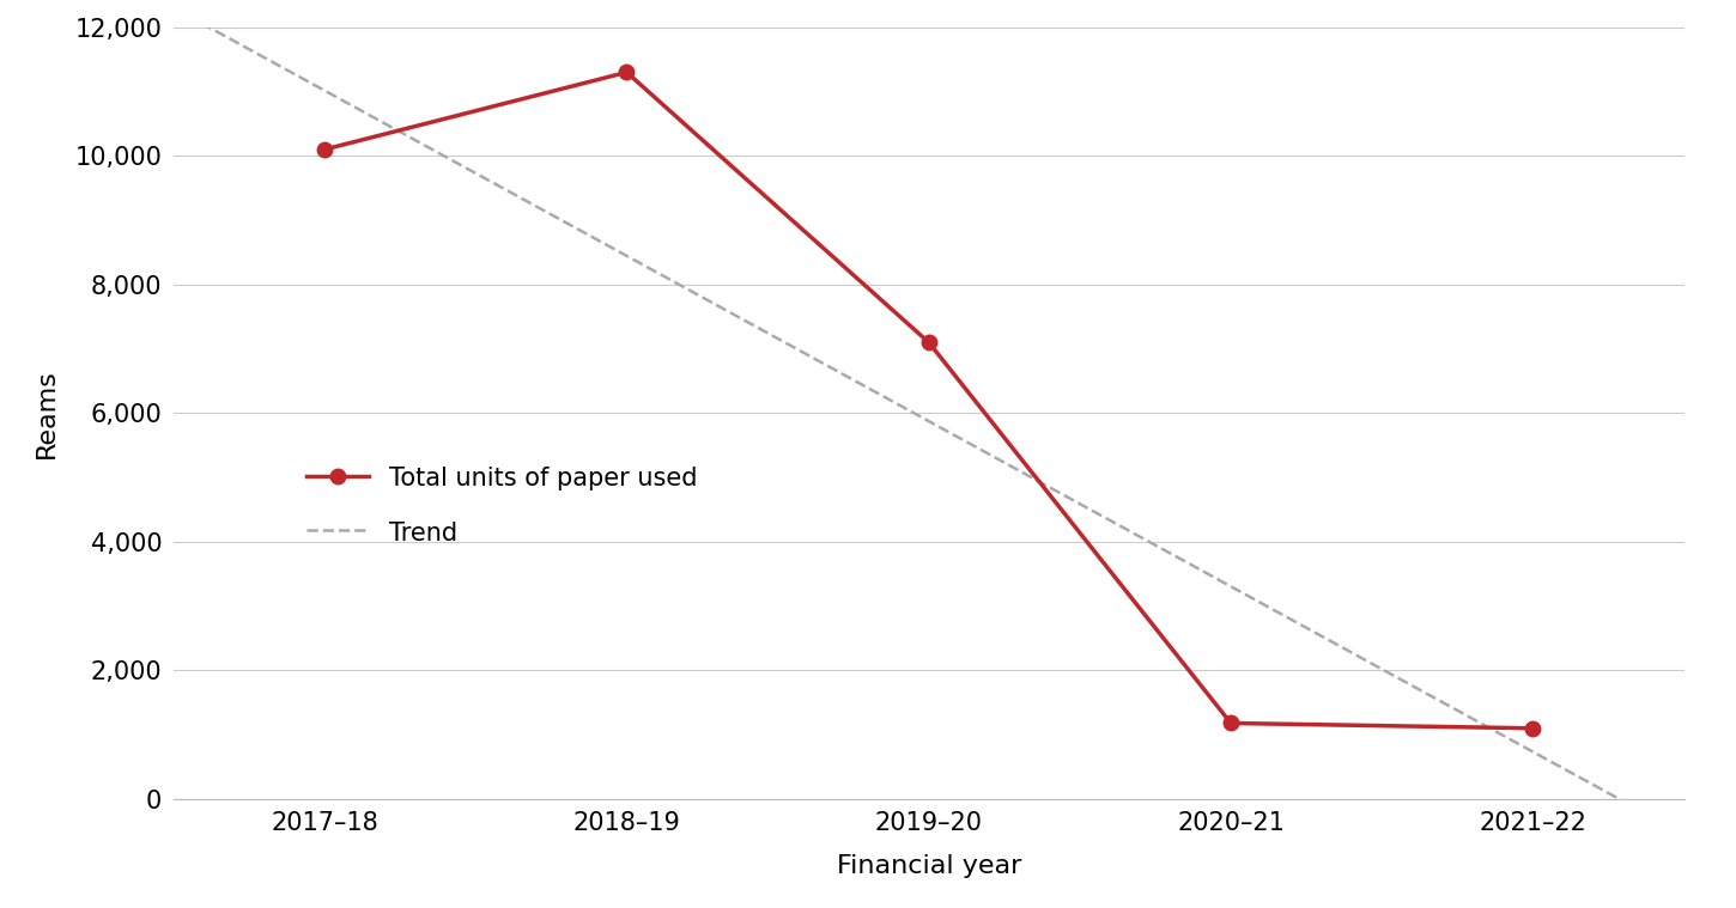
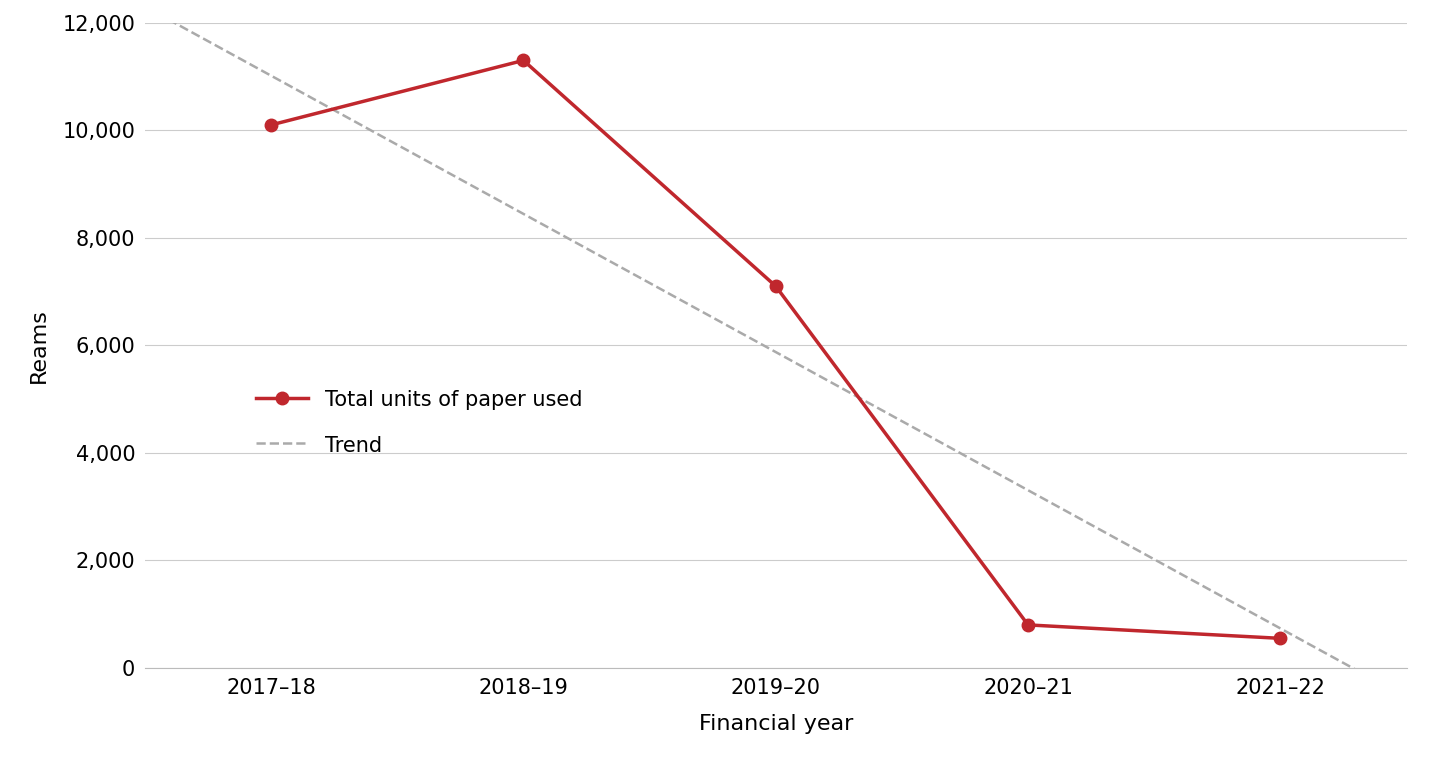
2020–21: 1,180 -> 800
2021–22: 1,100 -> 550
